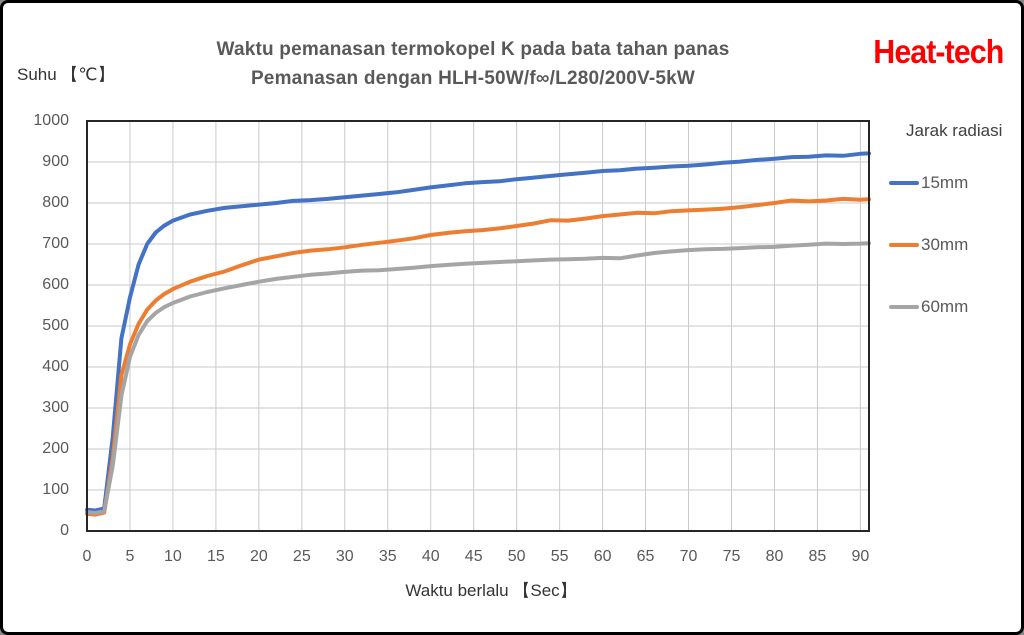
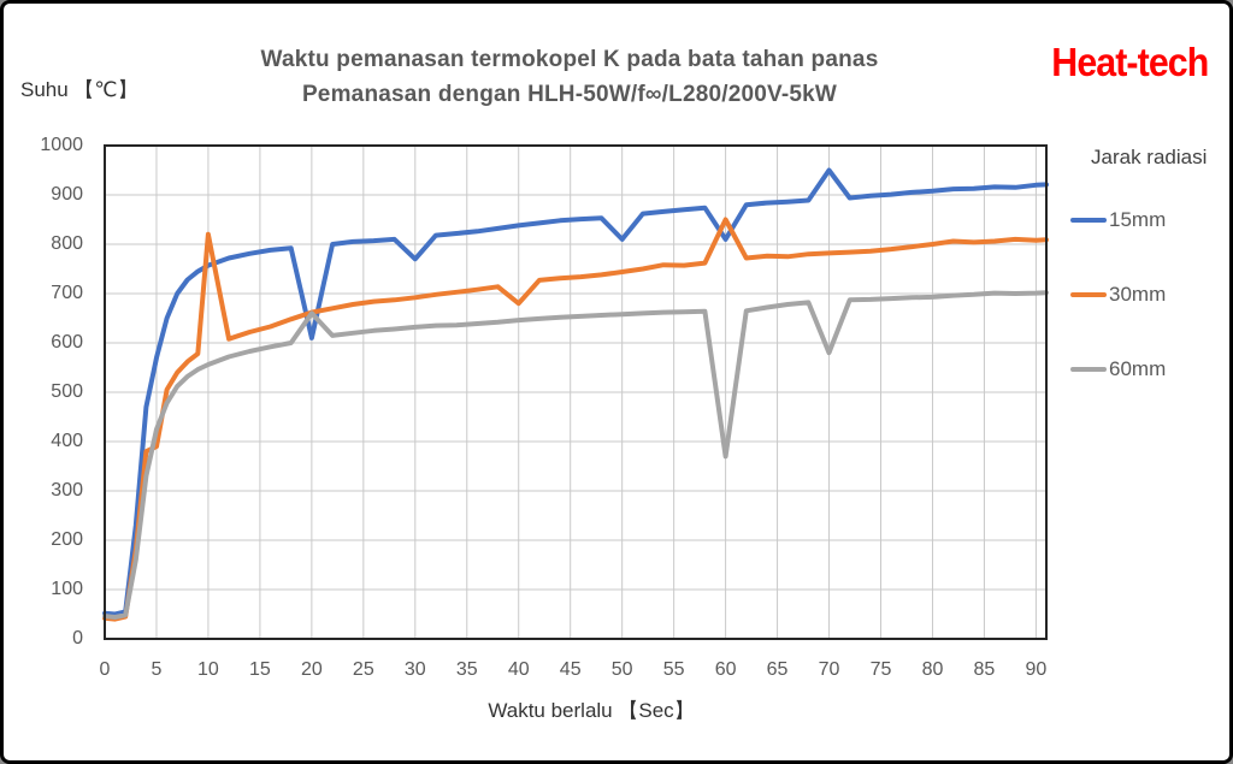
30mm/5: 460 -> 390
30mm/10: 590 -> 820
15mm/20: 800 -> 610
60mm/20: 610 -> 660
15mm/30: 810 -> 770
30mm/40: 720 -> 680
15mm/50: 860 -> 810
15mm/60: 880 -> 810
30mm/60: 770 -> 850
60mm/60: 670 -> 370
15mm/70: 890 -> 950
60mm/70: 680 -> 580
